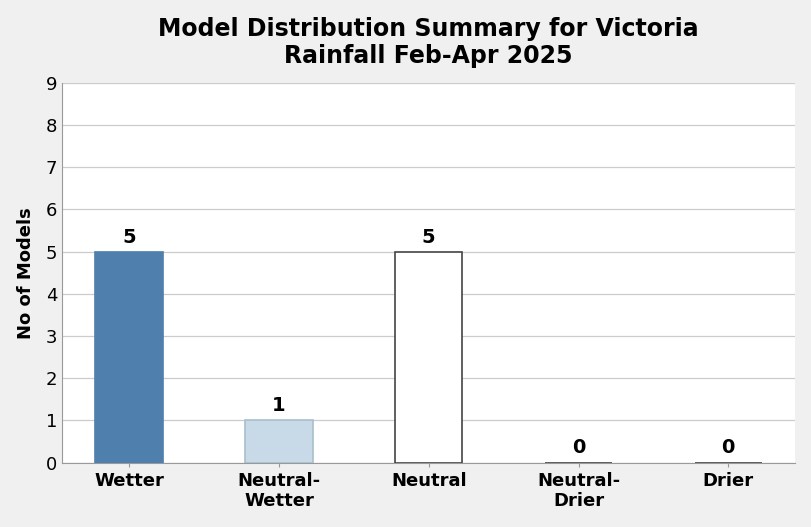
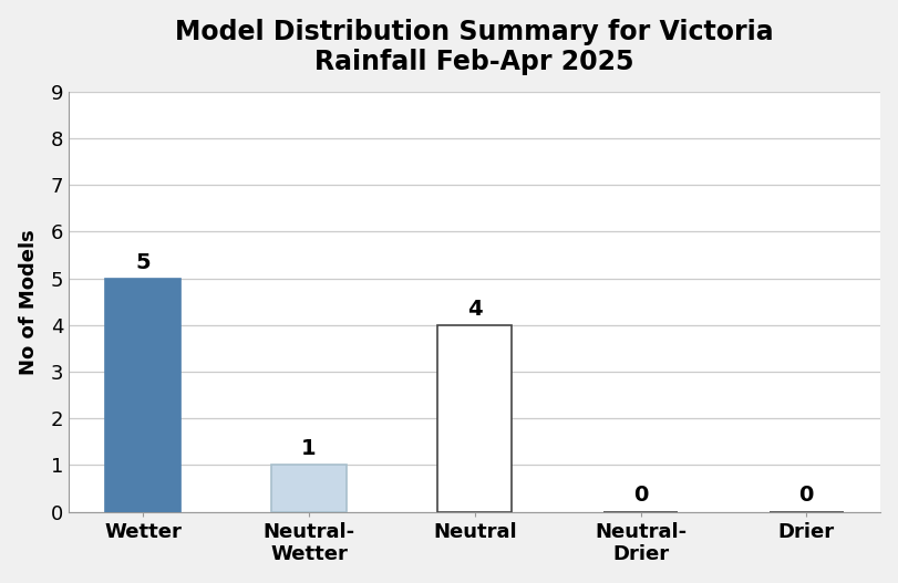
Neutral: 5 -> 4
